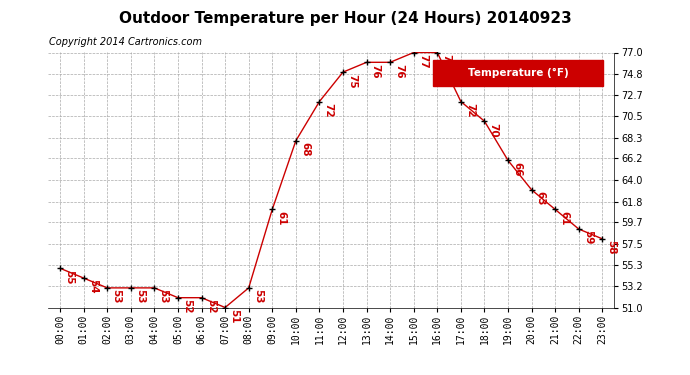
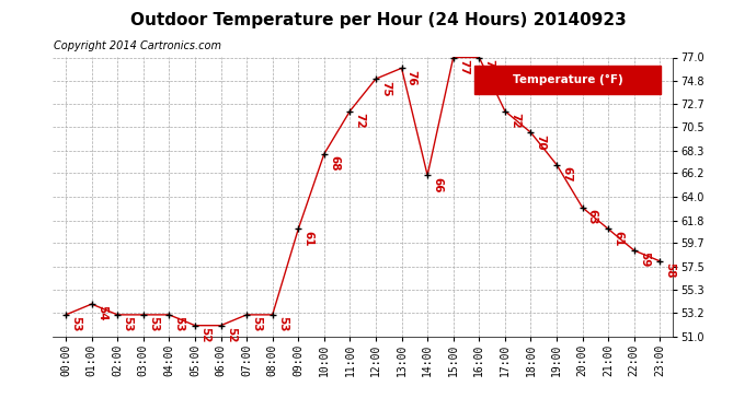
00:00: 55 -> 53
07:00: 51 -> 53
14:00: 76 -> 66
19:00: 66 -> 67
